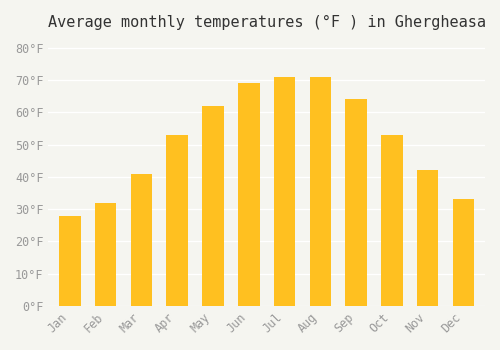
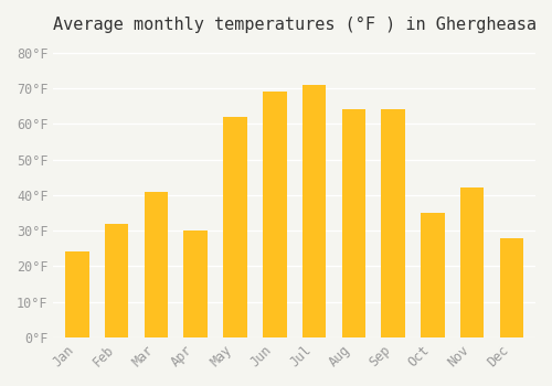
Jan: 28°F -> 24°F
Apr: 53°F -> 30°F
Aug: 71°F -> 64°F
Oct: 53°F -> 35°F
Dec: 33°F -> 28°F
